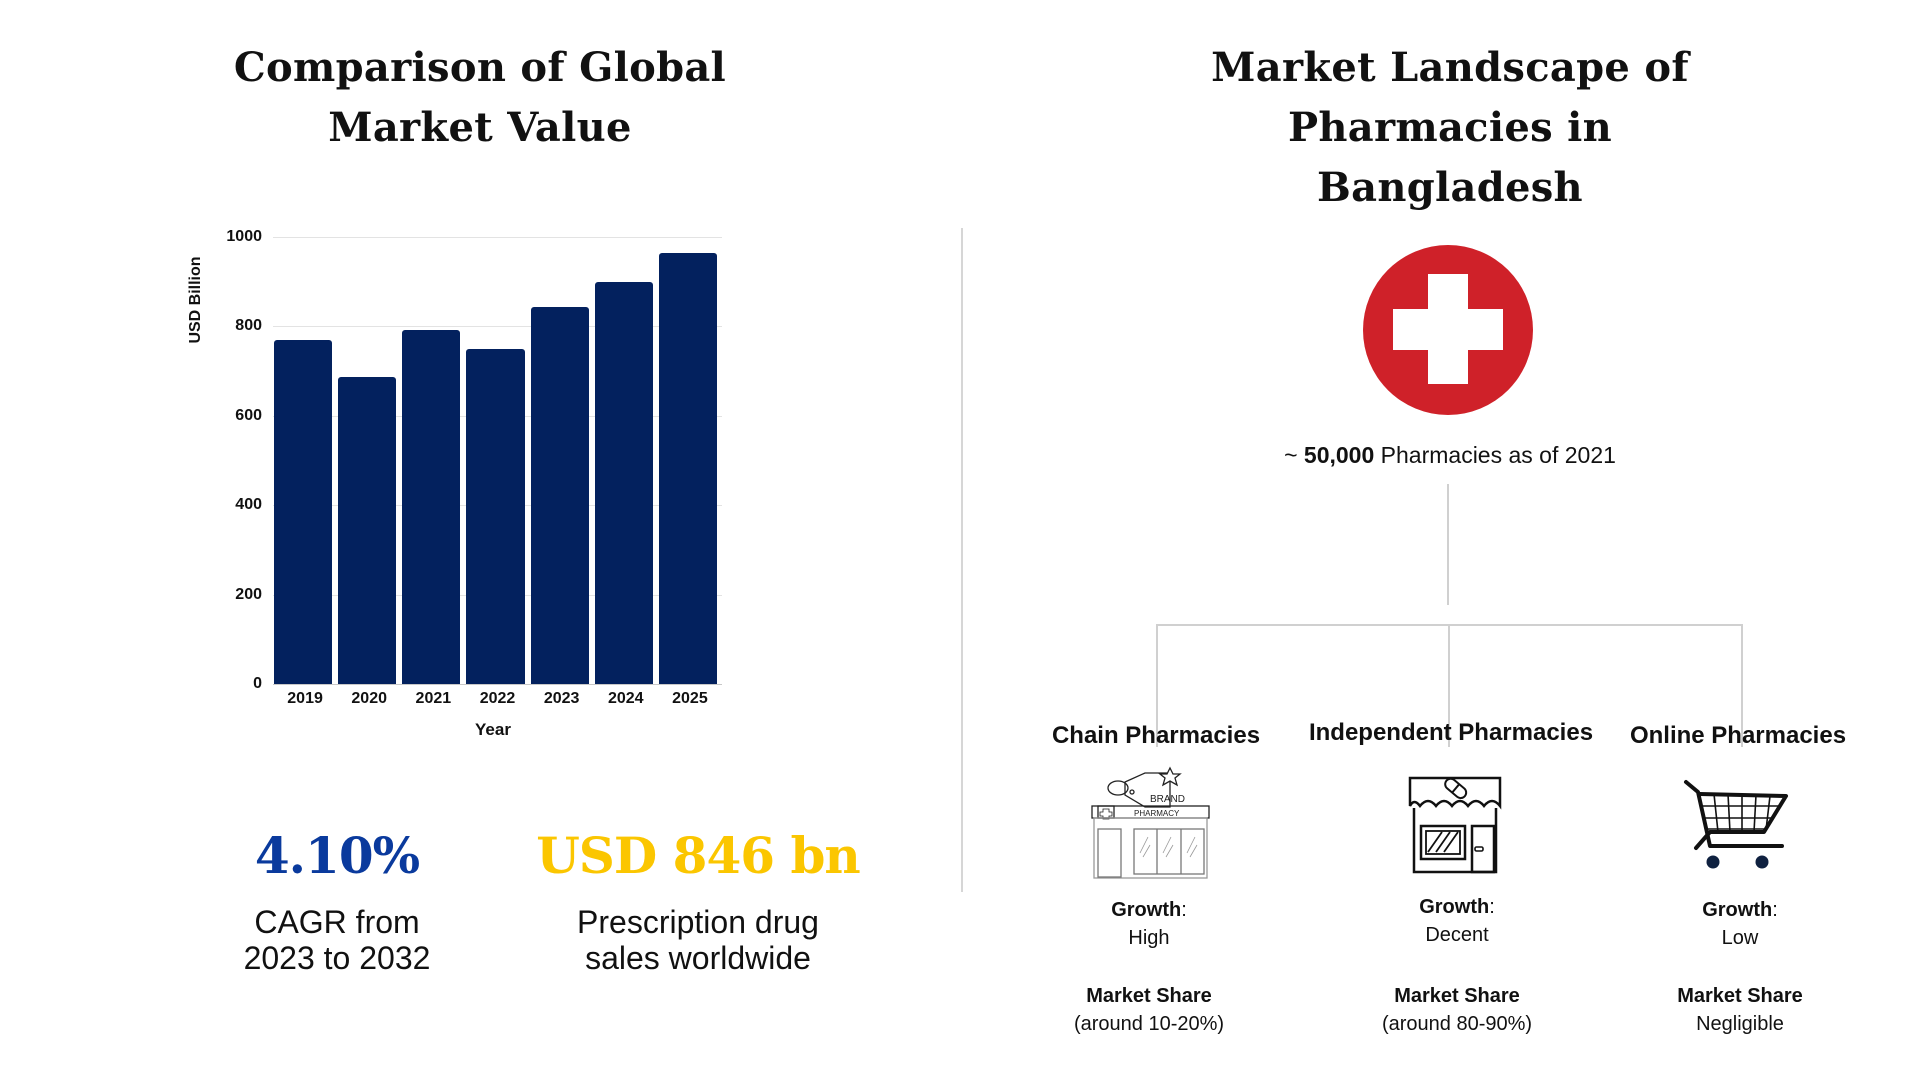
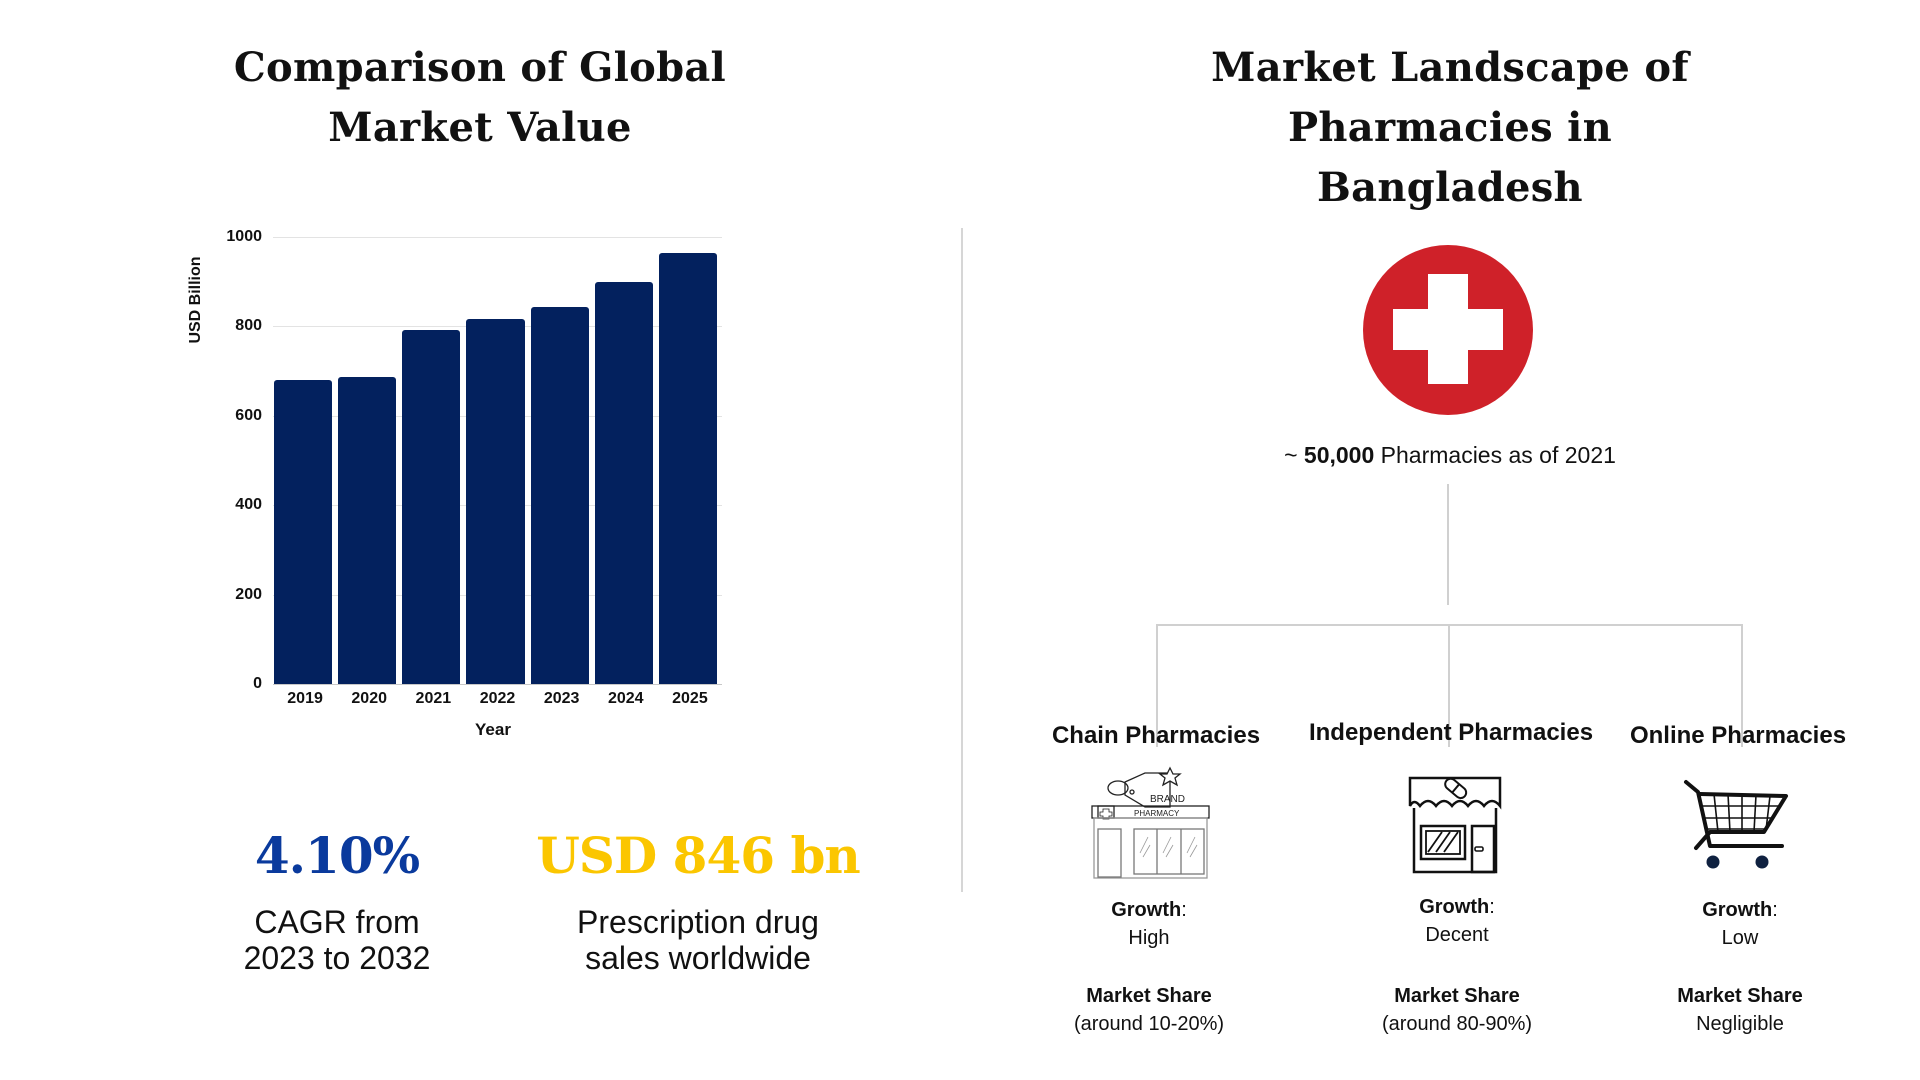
2019: 770 -> 680
2022: 750 -> 820
